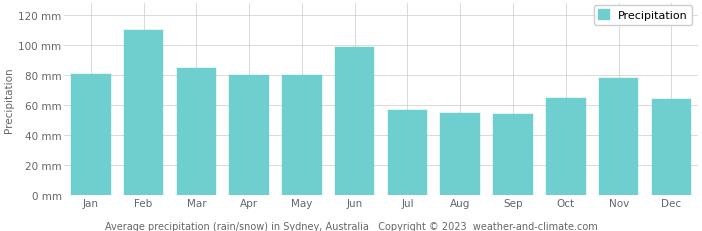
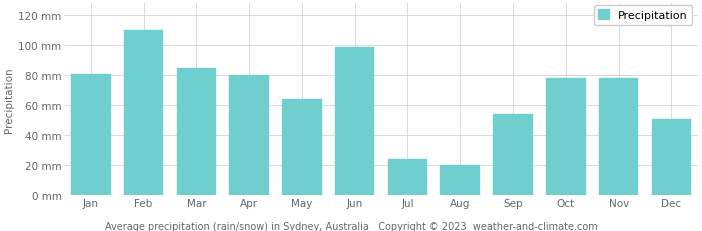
May: 80 mm -> 64 mm
Jul: 57 mm -> 24 mm
Aug: 55 mm -> 20 mm
Oct: 65 mm -> 78 mm
Dec: 64 mm -> 51 mm
